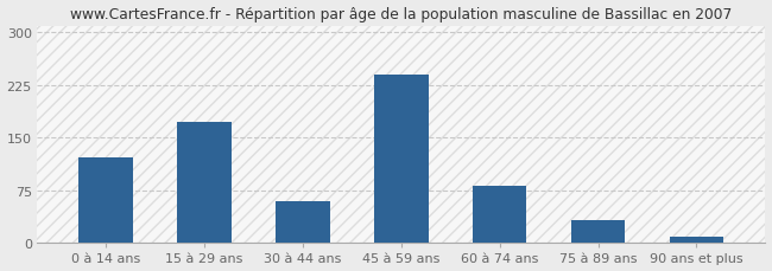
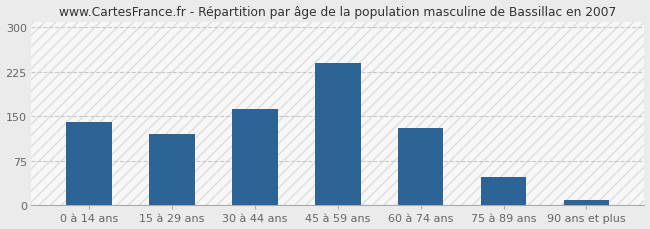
0 à 14 ans: 122 -> 140
15 à 29 ans: 172 -> 120
30 à 44 ans: 60 -> 163
60 à 74 ans: 82 -> 130
75 à 89 ans: 32 -> 47
